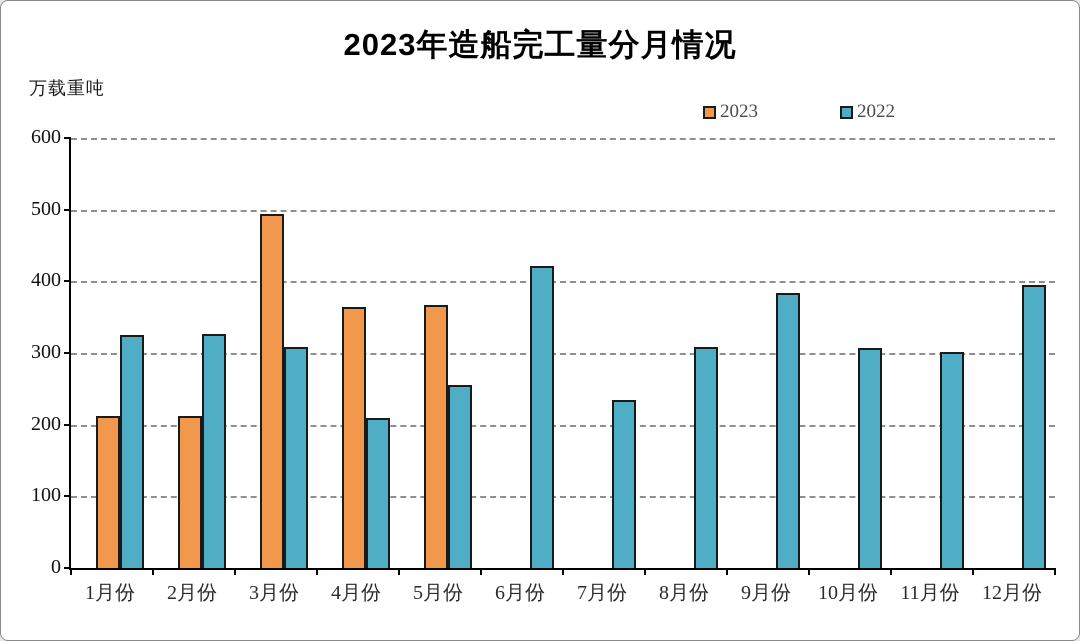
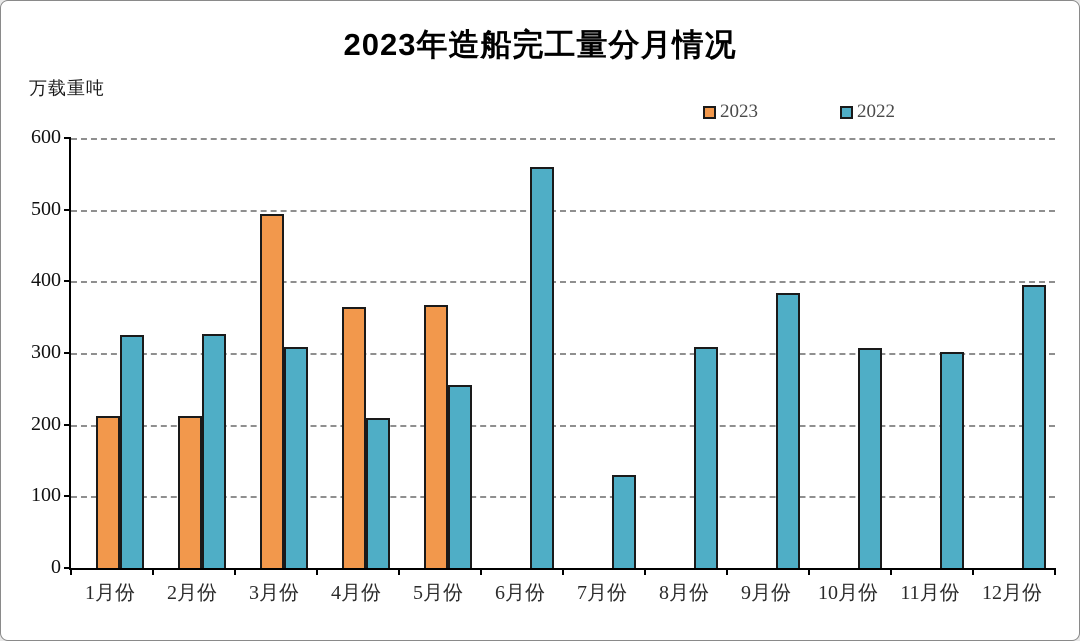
2022/6月份: 420 -> 560
2022/7月份: 240 -> 130
